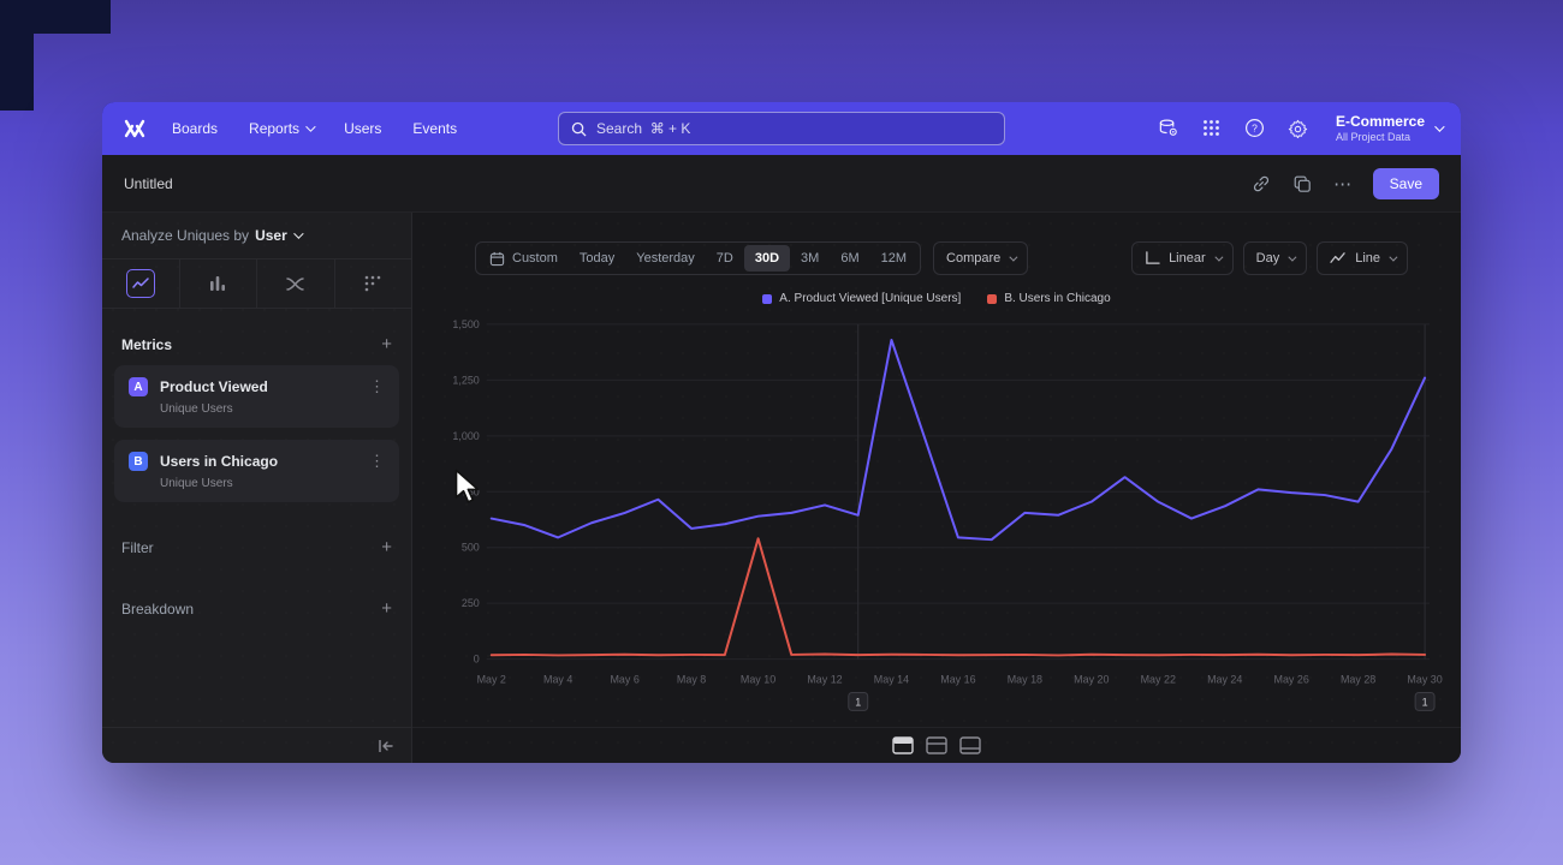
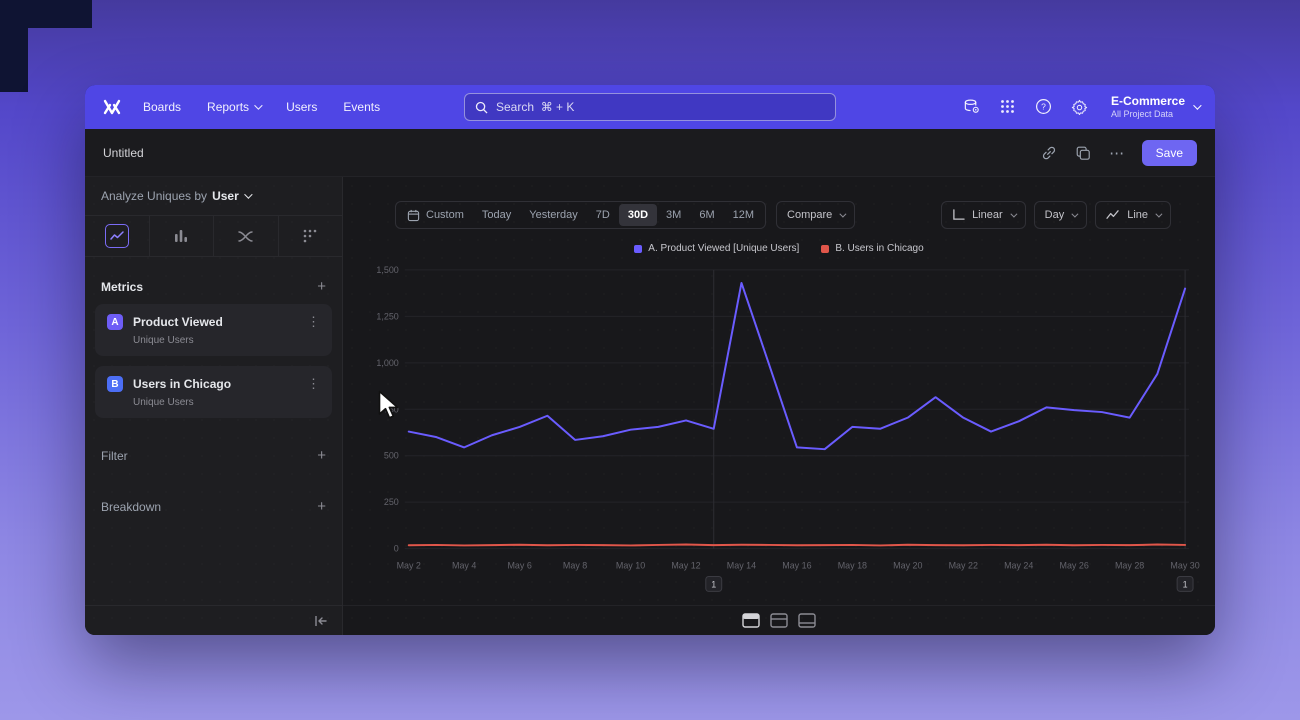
B. Users in Chicago/May 10: 540 -> 20
A. Product Viewed [Unique Users]/May 30: 1260 -> 1400
